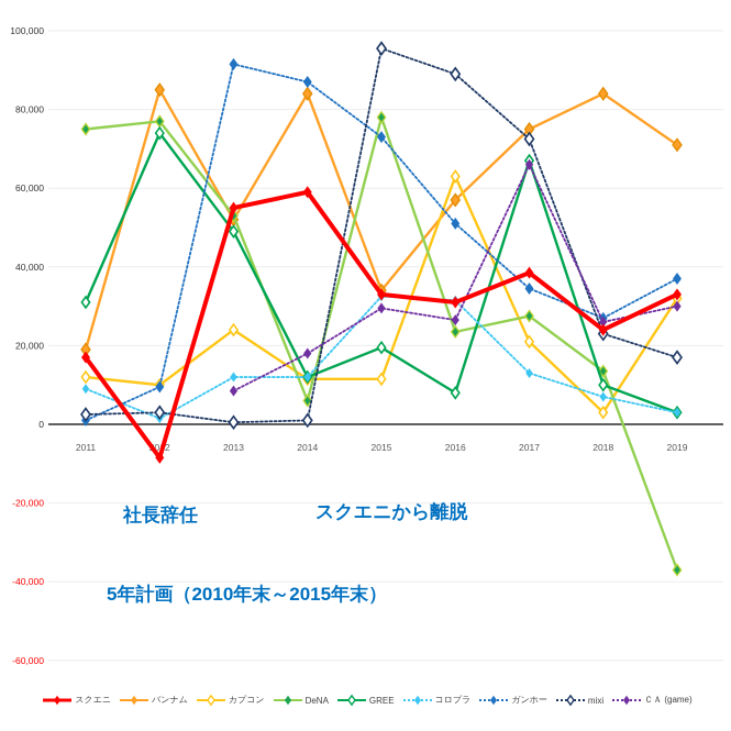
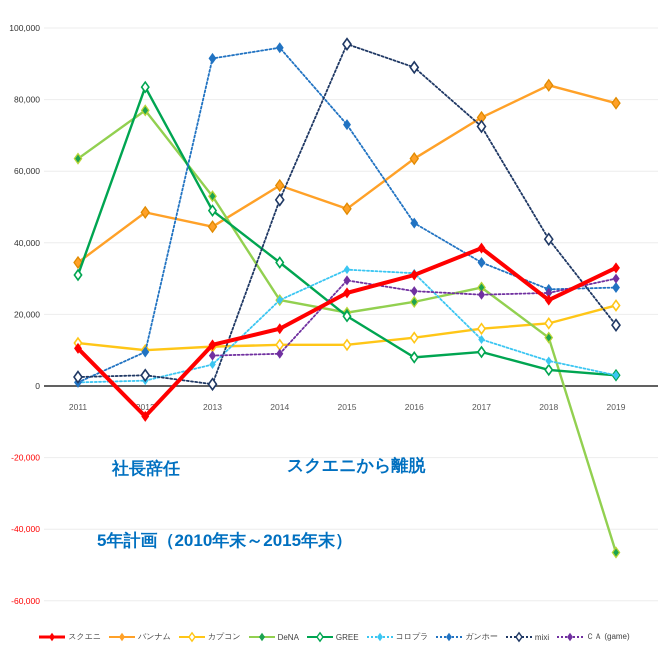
スクエニ/2011: 17000 -> 10000
バンナム/2011: 19000 -> 34000
DeNA/2011: 75000 -> 64000
コロプラ/2011: 9000 -> 1000
バンナム/2012: 85000 -> 48000
GREE/2012: 74000 -> 84000
スクエニ/2013: 55000 -> 12000
バンナム/2013: 52000 -> 44000
カプコン/2013: 24000 -> 11000
コロプラ/2013: 12000 -> 6000
スクエニ/2014: 59000 -> 16000
バンナム/2014: 84000 -> 56000
DeNA/2014: 6000 -> 24000
GREE/2014: 12000 -> 34000
コロプラ/2014: 12000 -> 24000
ガンホー/2014: 87000 -> 94000
mixi/2014: 1000 -> 52000
ＣＡ (game)/2014: 18000 -> 9000
スクエニ/2015: 33000 -> 26000
バンナム/2015: 34000 -> 50000
DeNA/2015: 78000 -> 20000
バンナム/2016: 57000 -> 64000
カプコン/2016: 63000 -> 14000
ガンホー/2016: 51000 -> 46000
カプコン/2017: 21000 -> 16000
GREE/2017: 67000 -> 10000
ＣＡ (game)/2017: 66000 -> 26000
カプコン/2018: 3000 -> 18000
GREE/2018: 10000 -> 4000
mixi/2018: 23000 -> 41000
バンナム/2019: 71000 -> 79000
カプコン/2019: 32000 -> 22000
DeNA/2019: -37000 -> -46000
ガンホー/2019: 37000 -> 28000
